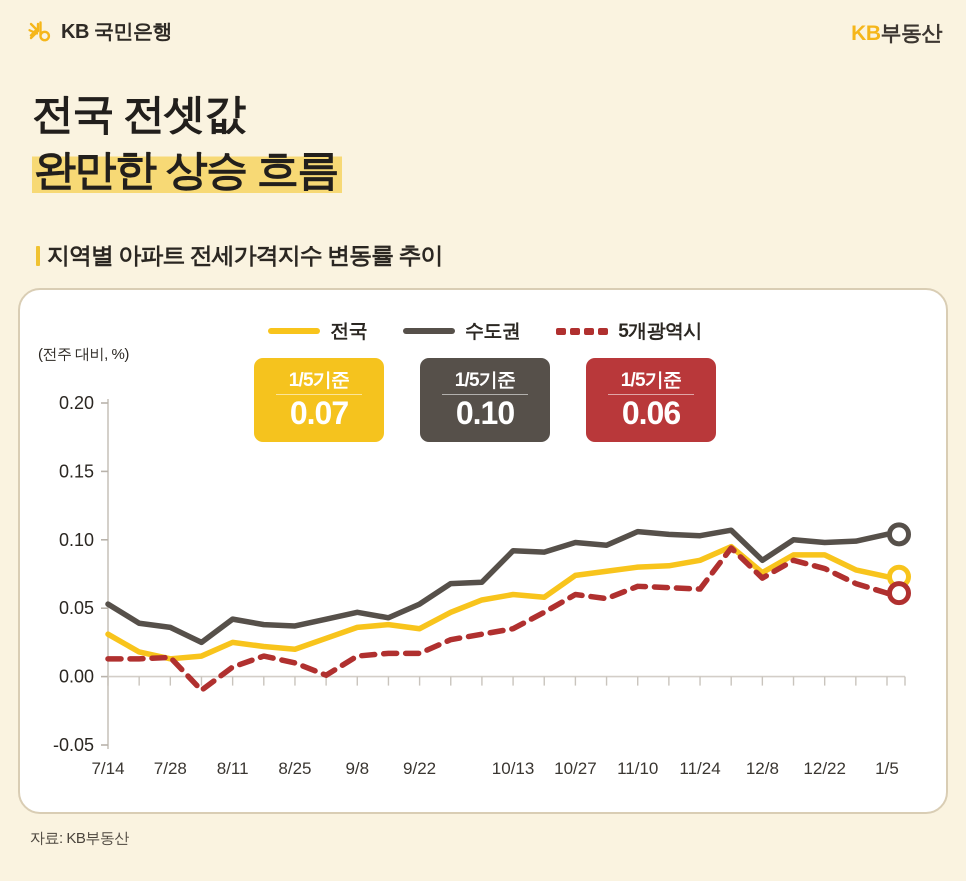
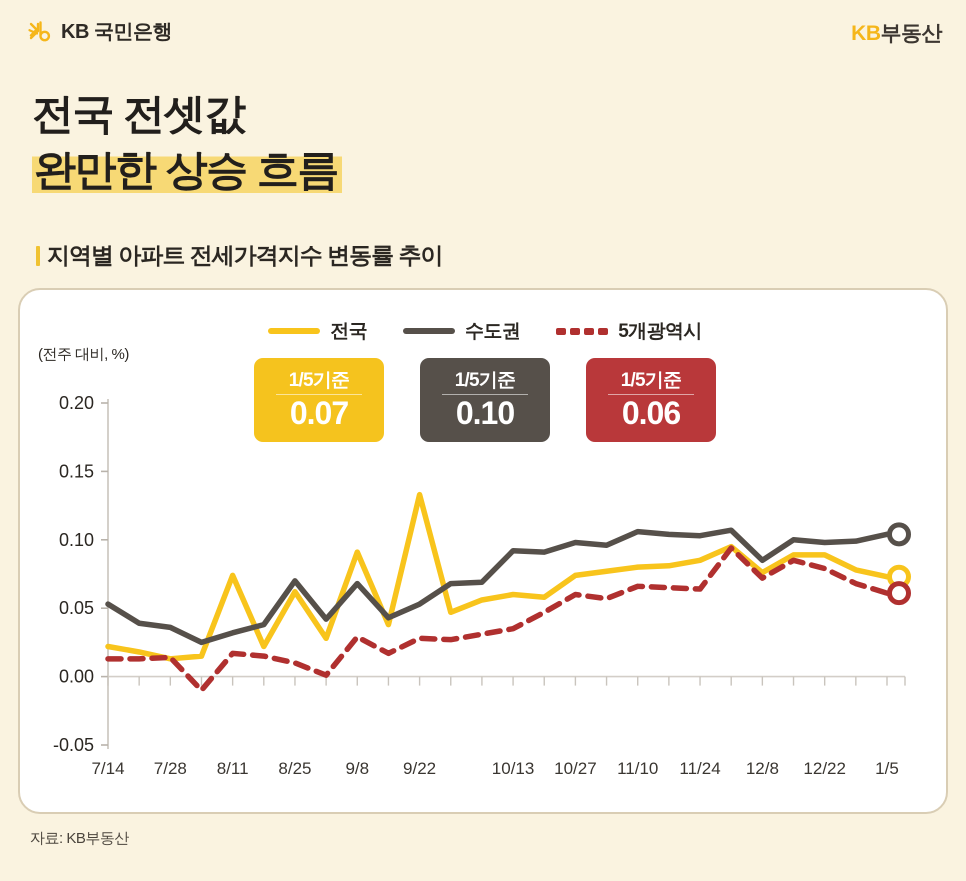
전국/7/14: 0.031 -> 0.022
전국/8/11: 0.025 -> 0.074
수도권/8/11: 0.042 -> 0.032
5개광역시/8/11: 0.007 -> 0.017
전국/8/25: 0.020 -> 0.062
수도권/8/25: 0.037 -> 0.070
전국/9/8: 0.036 -> 0.091
수도권/9/8: 0.047 -> 0.068
5개광역시/9/8: 0.015 -> 0.029
전국/9/22: 0.035 -> 0.133
5개광역시/9/22: 0.017 -> 0.028
